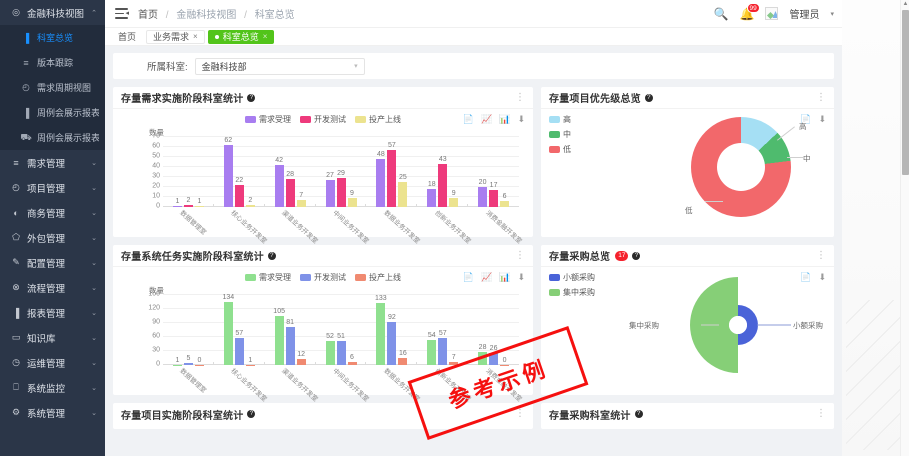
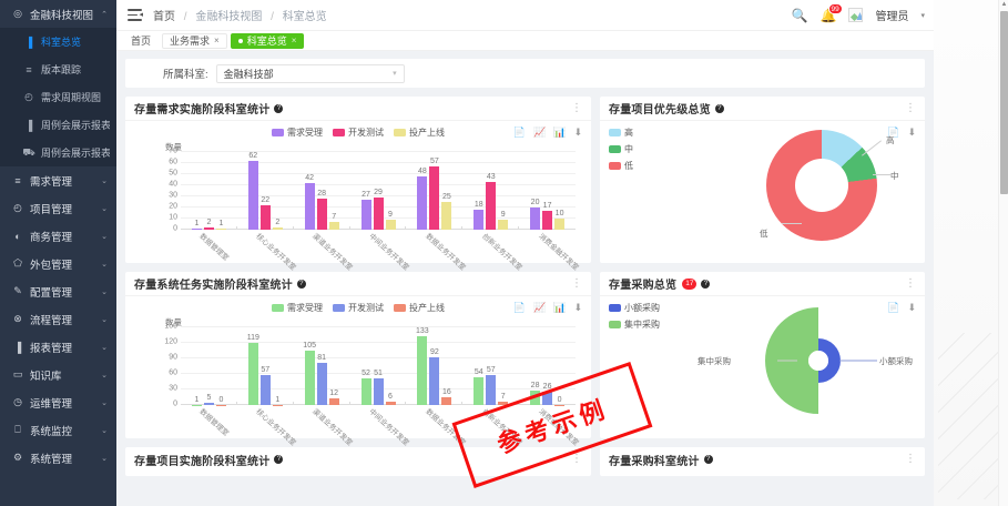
存量需求实施阶段科室统计/投产上线/消费金融开发室: 6 -> 10
存量系统任务实施阶段科室统计/需求受理/核心业务开发室: 134 -> 119
